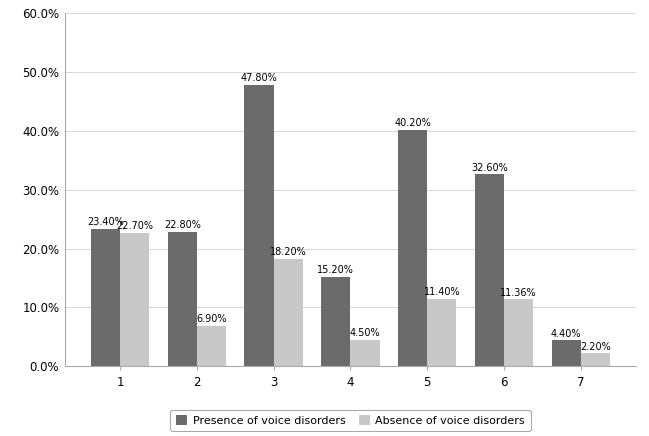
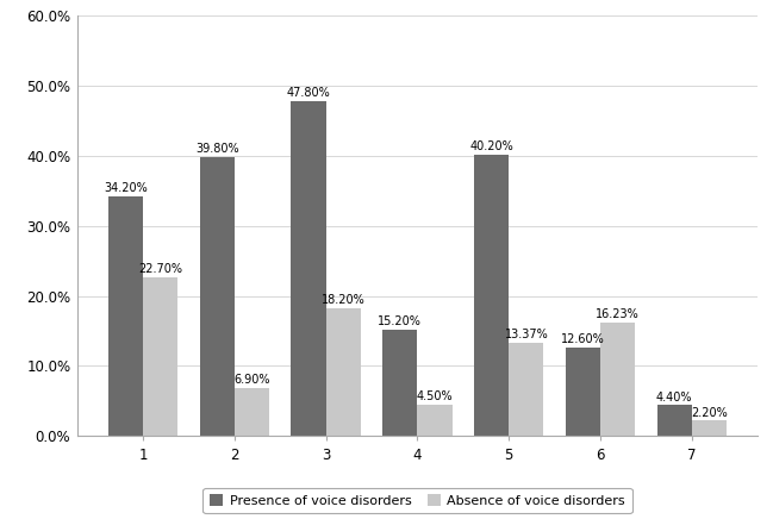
Presence of voice disorders/1: 23.40% -> 34.20%
Presence of voice disorders/2: 22.80% -> 39.80%
Absence of voice disorders/5: 11.40% -> 13.37%
Presence of voice disorders/6: 32.60% -> 12.60%
Absence of voice disorders/6: 11.36% -> 16.23%
